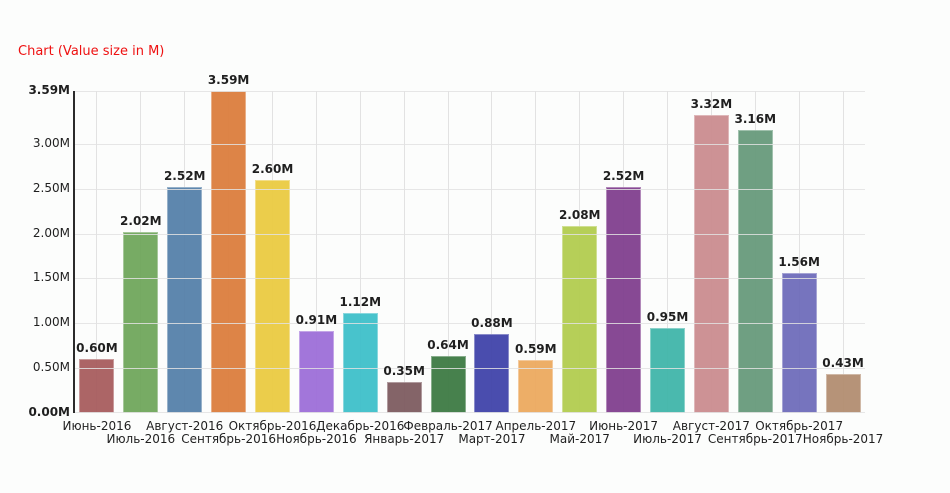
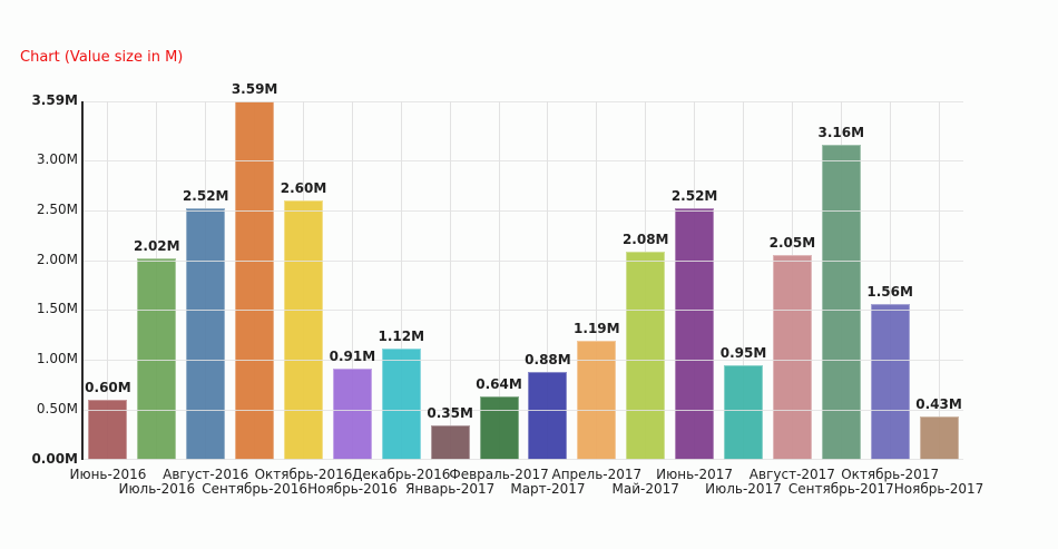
Апрель-2017: 0.59M -> 1.19M
Август-2017: 3.32M -> 2.05M
